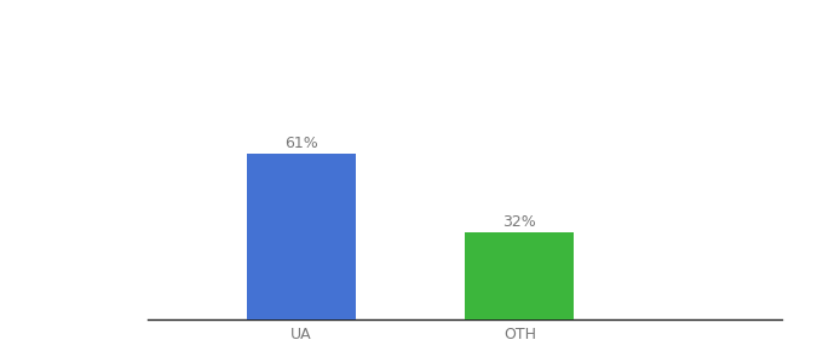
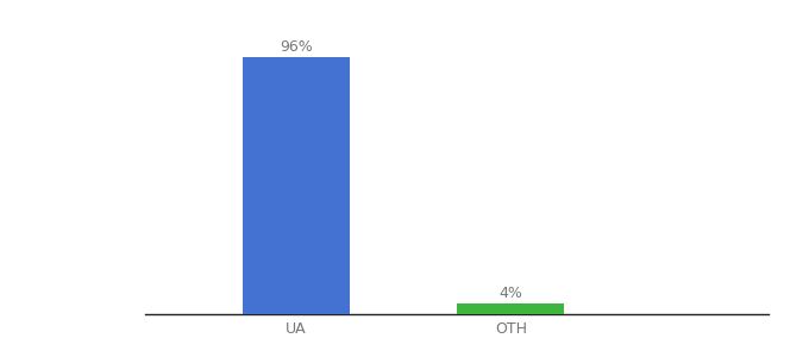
UA: 61% -> 96%
OTH: 32% -> 4%
